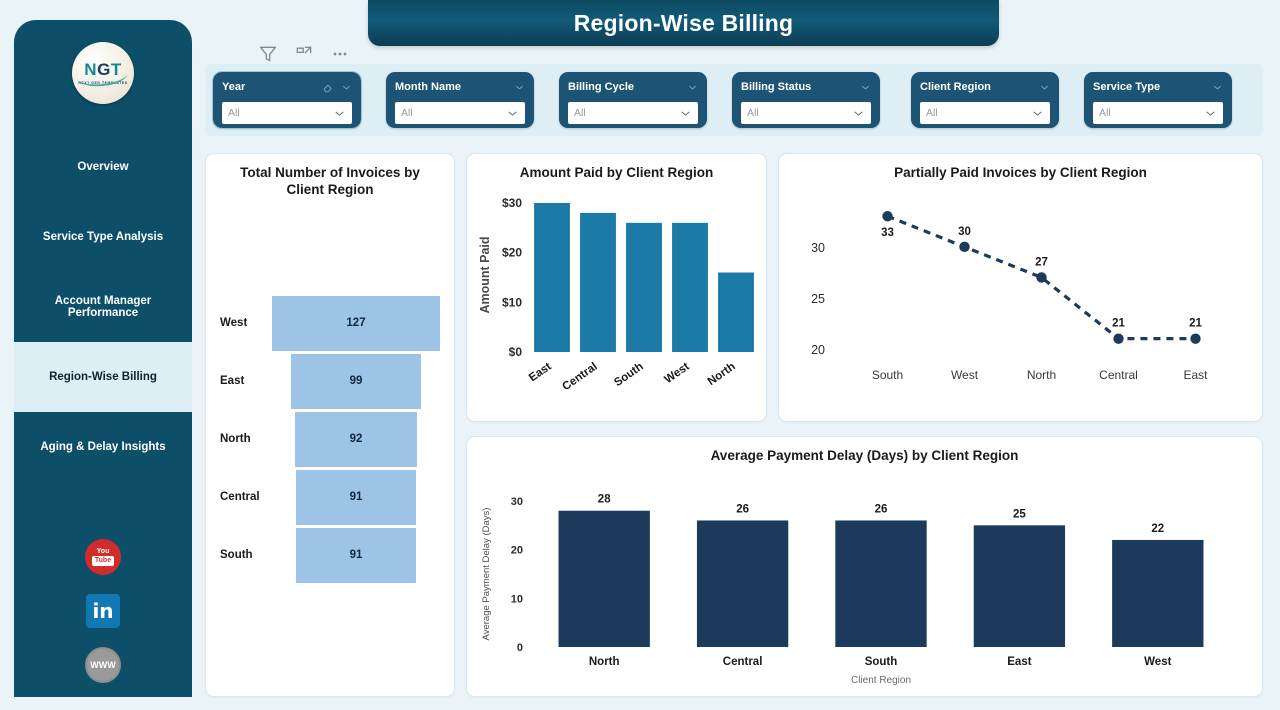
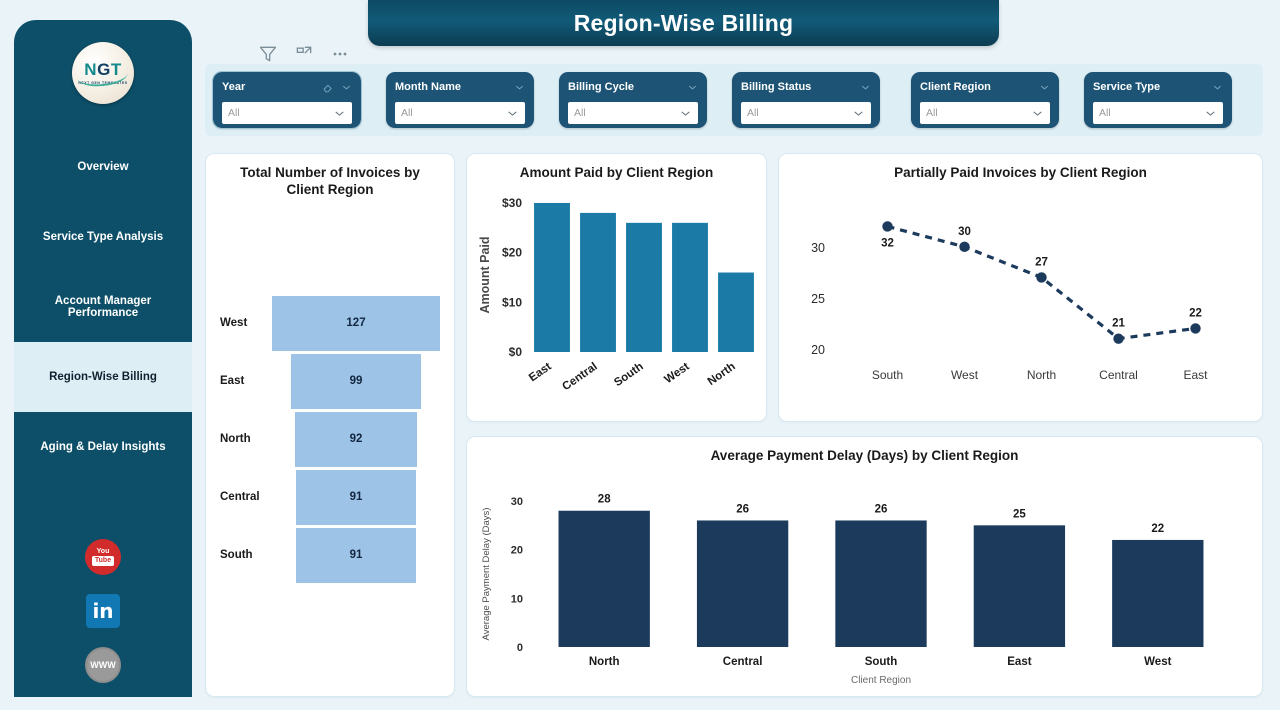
Partially Paid Invoices by Client Region/South: 33 -> 32
Partially Paid Invoices by Client Region/East: 21 -> 22
